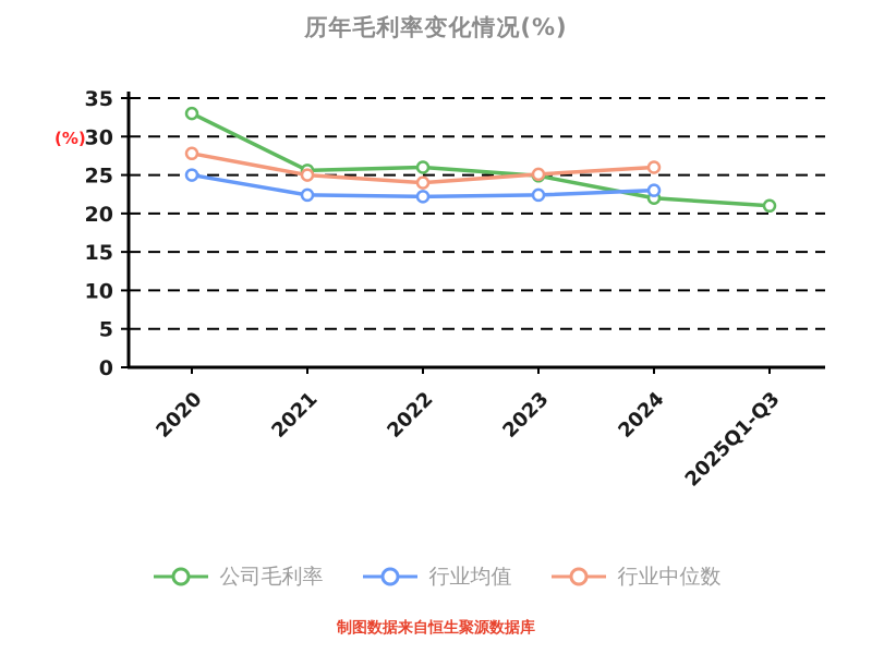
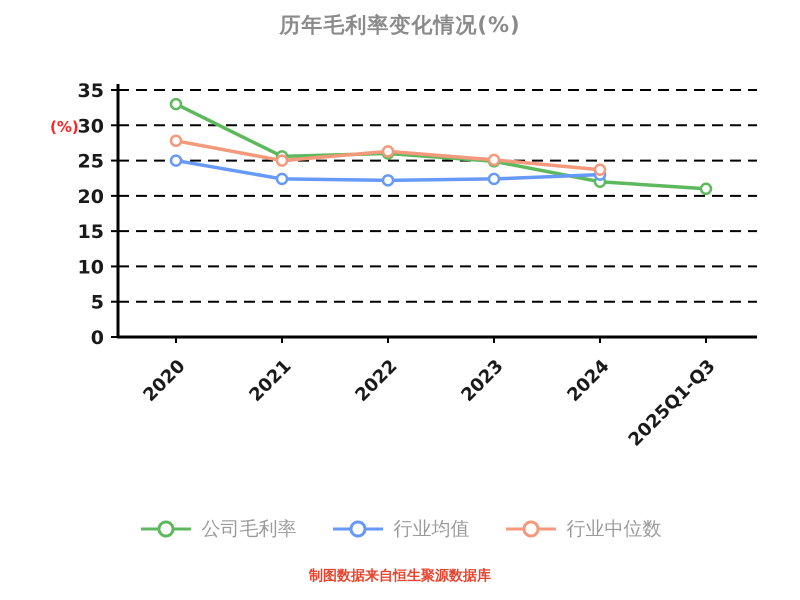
行业中位数/2022: 24 -> 26
行业中位数/2024: 26 -> 24
